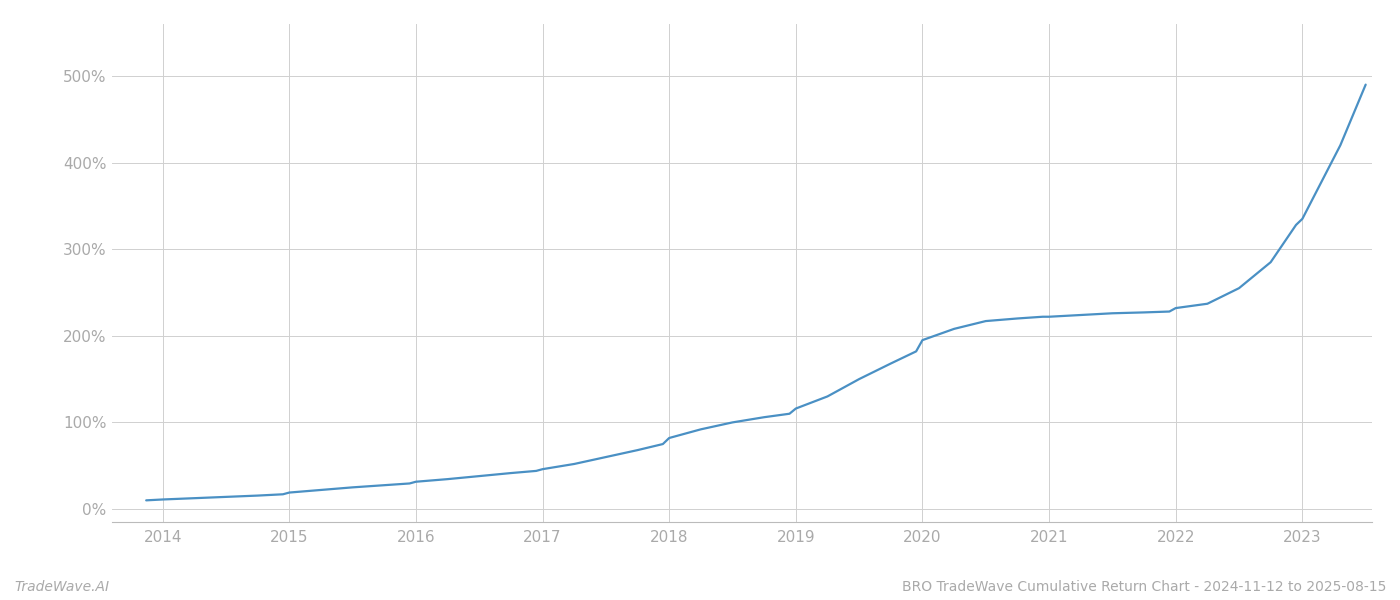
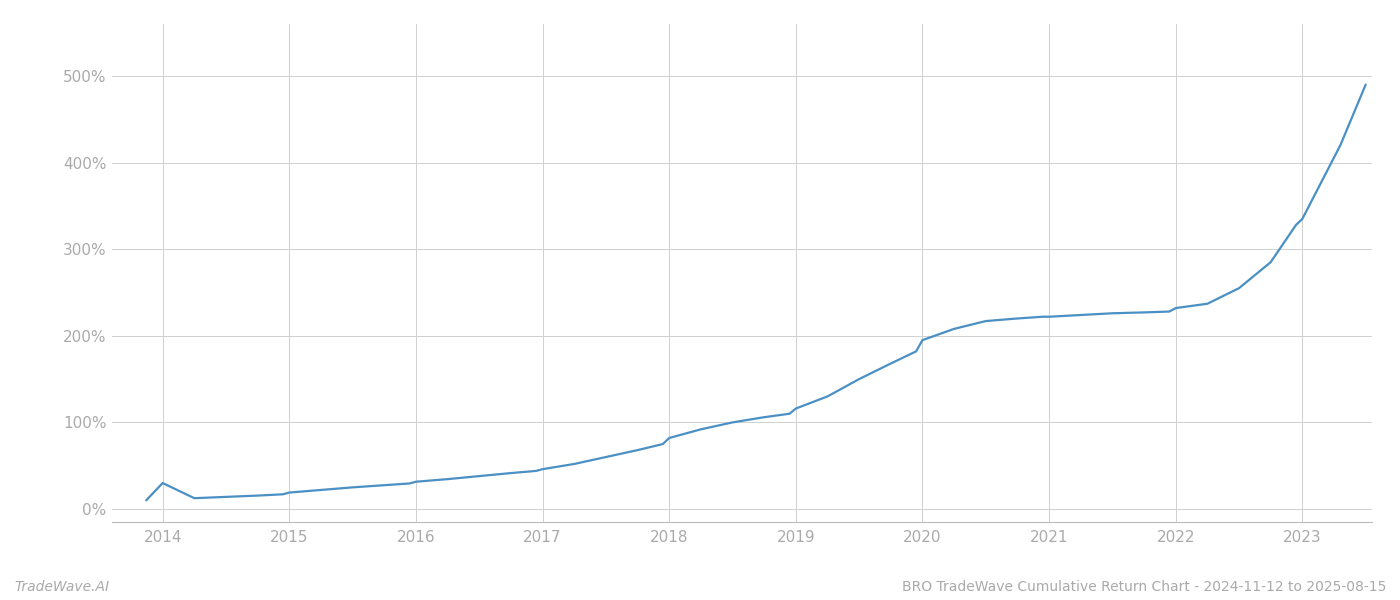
2014: 11% -> 30%
